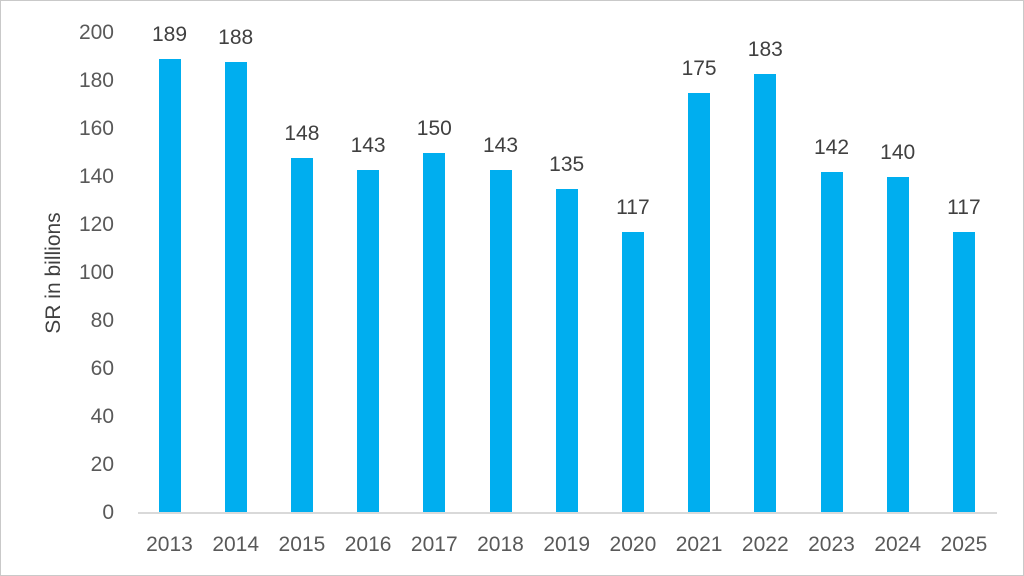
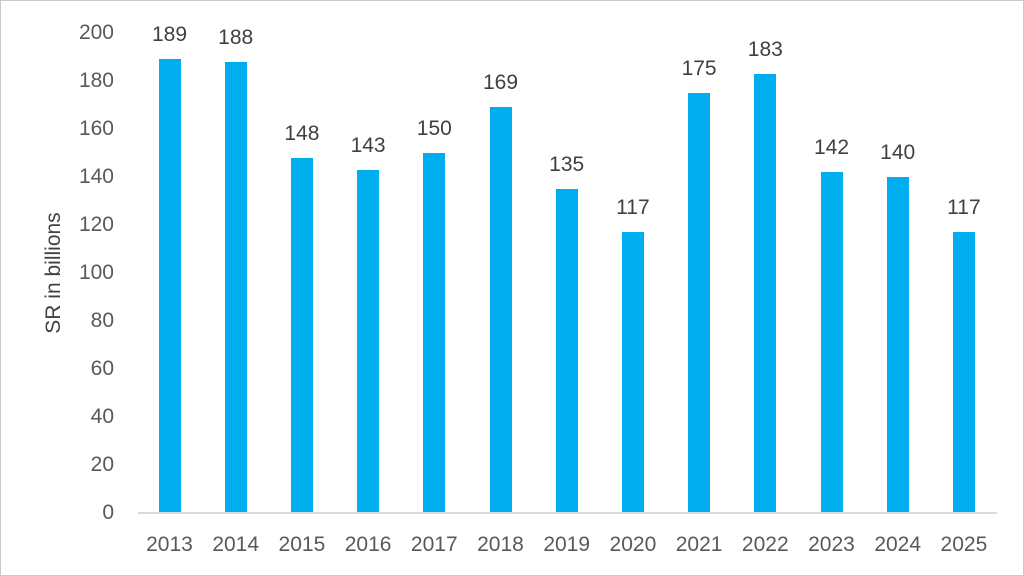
2018: 143 -> 169
